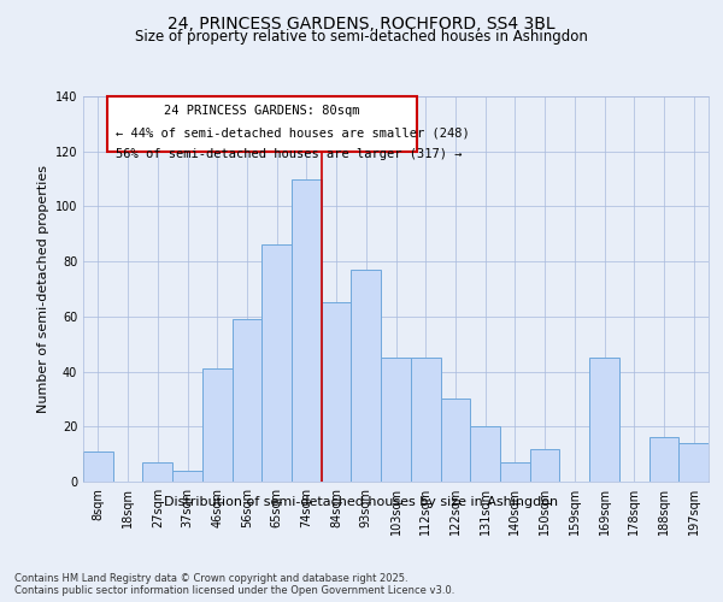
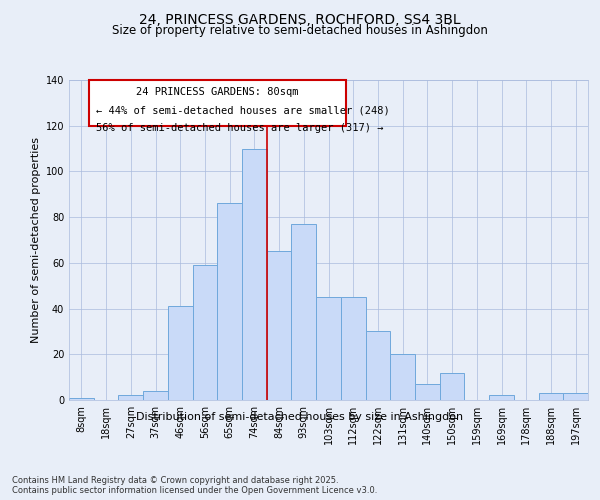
8sqm: 11 -> 1
27sqm: 7 -> 2
169sqm: 45 -> 2
188sqm: 16 -> 3
197sqm: 14 -> 3
